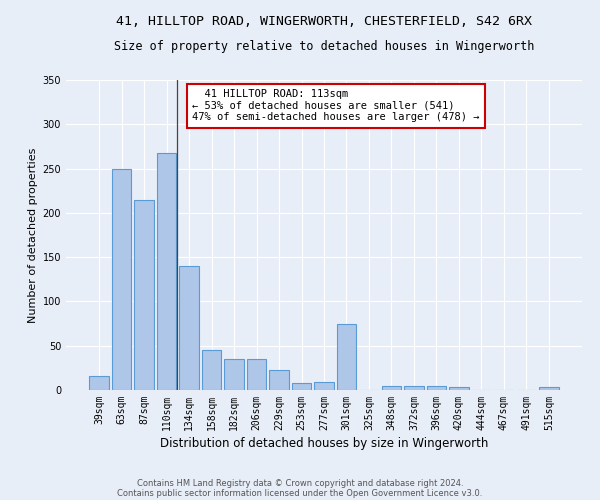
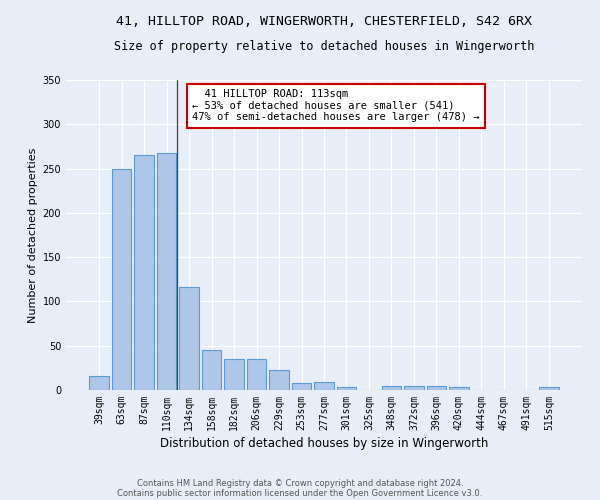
87sqm: 214 -> 265
134sqm: 140 -> 116
301sqm: 74 -> 3
